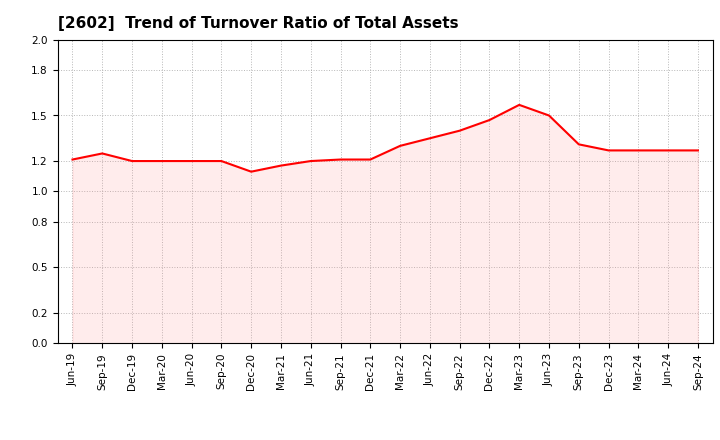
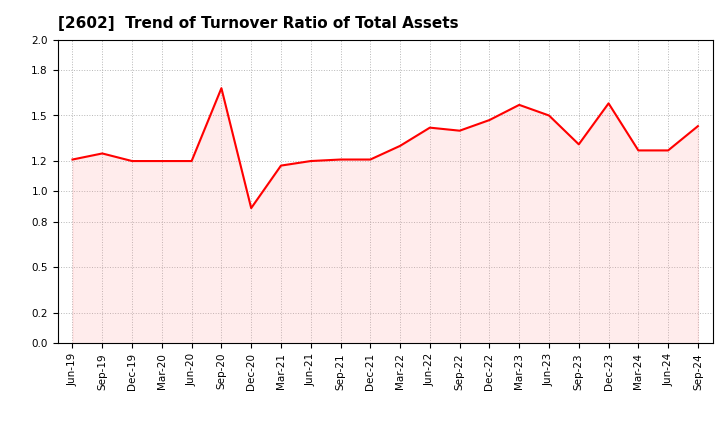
Sep-20: 1.20 -> 1.68
Dec-20: 1.13 -> 0.89
Jun-22: 1.35 -> 1.42
Dec-23: 1.27 -> 1.58
Sep-24: 1.27 -> 1.43
